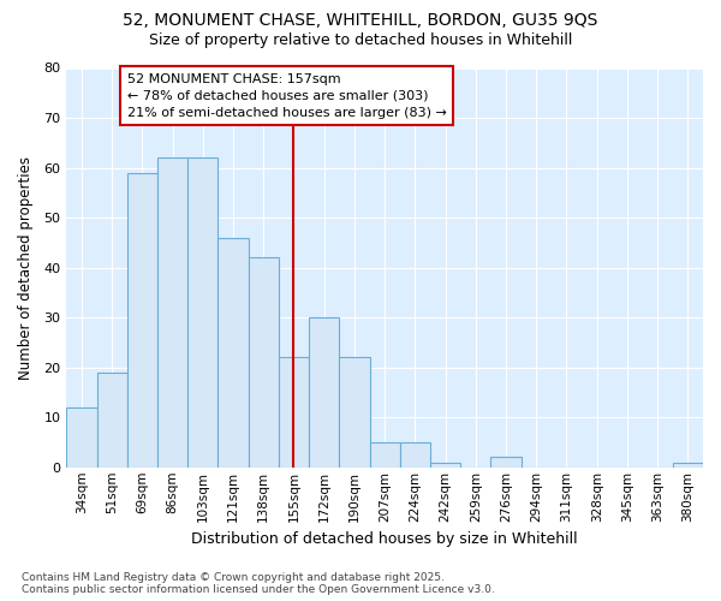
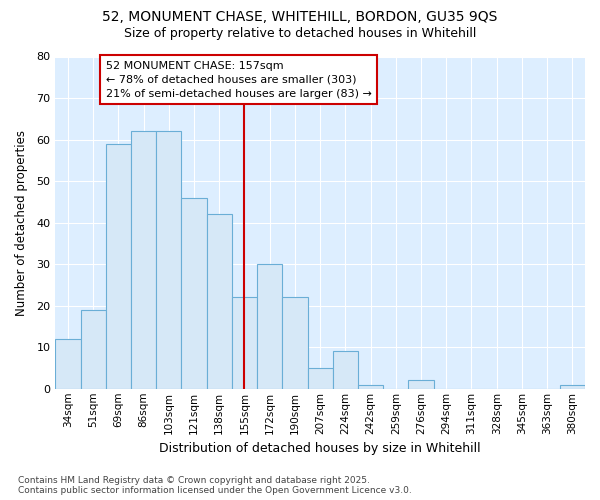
224sqm: 5 -> 9
